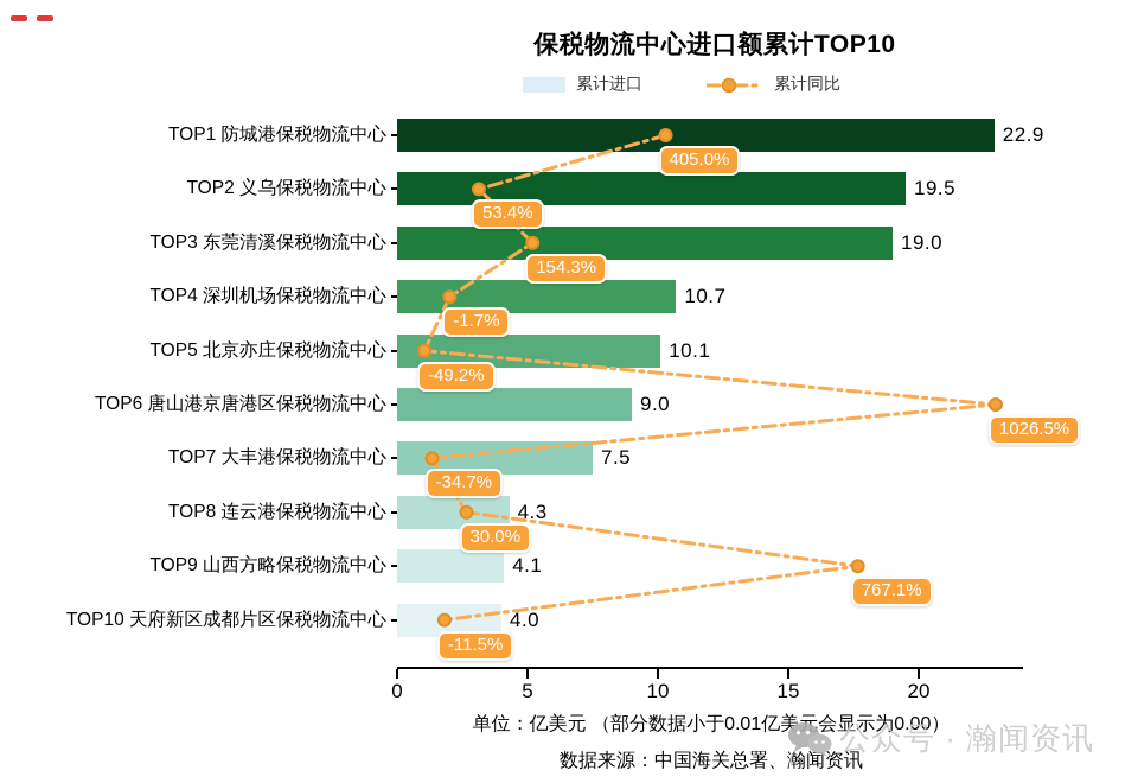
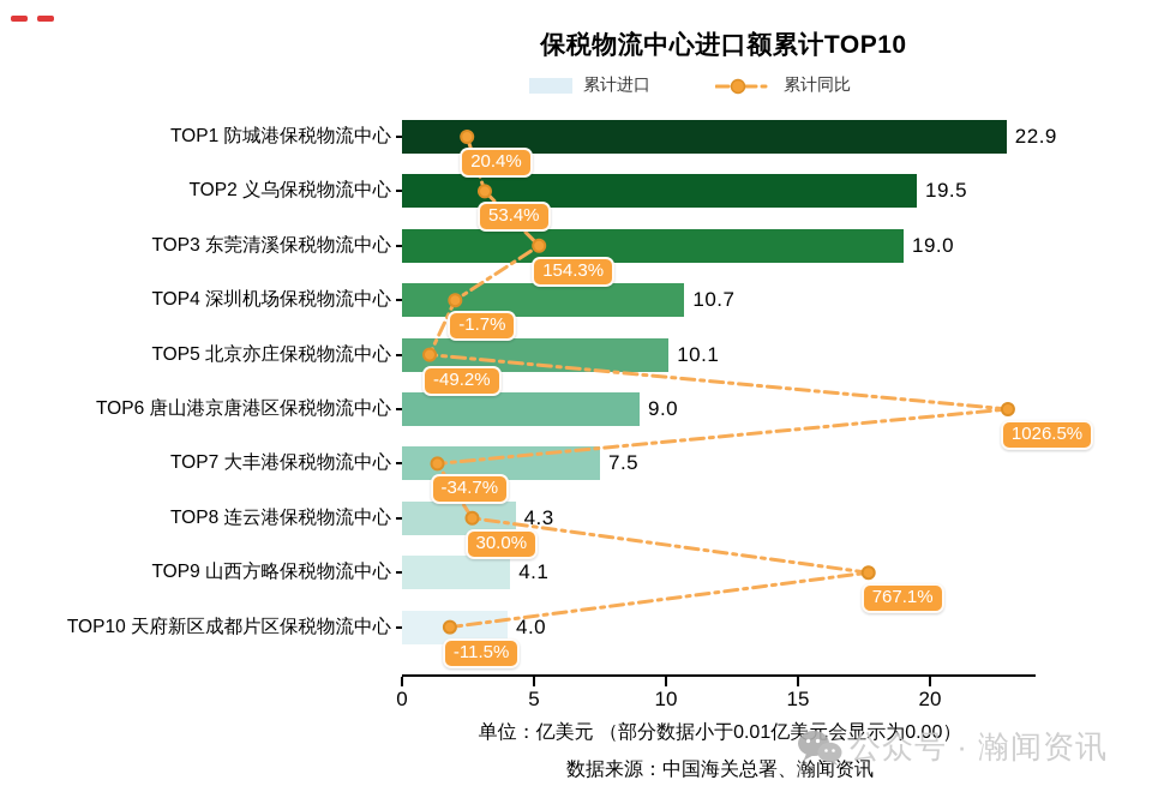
累计同比/TOP1 防城港保税物流中心: 405.0% -> 20.4%
